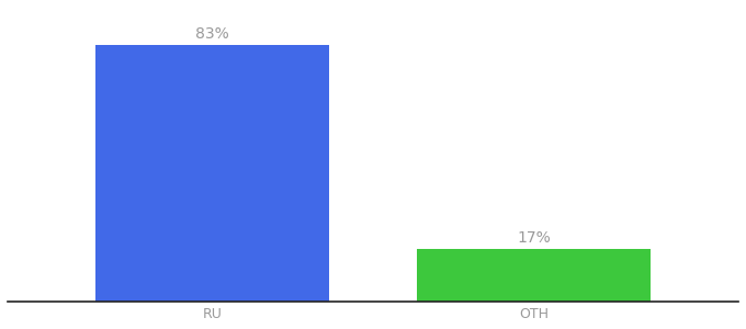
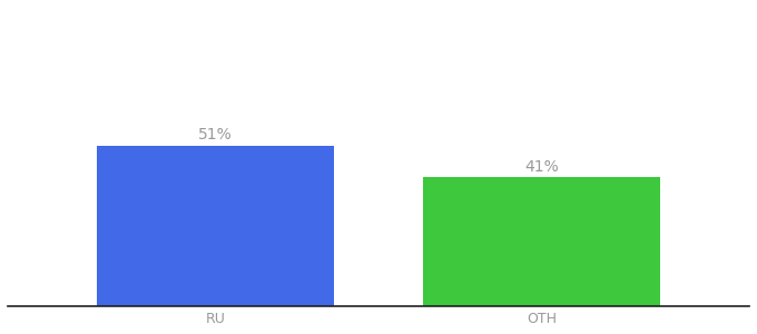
RU: 83% -> 51%
OTH: 17% -> 41%
